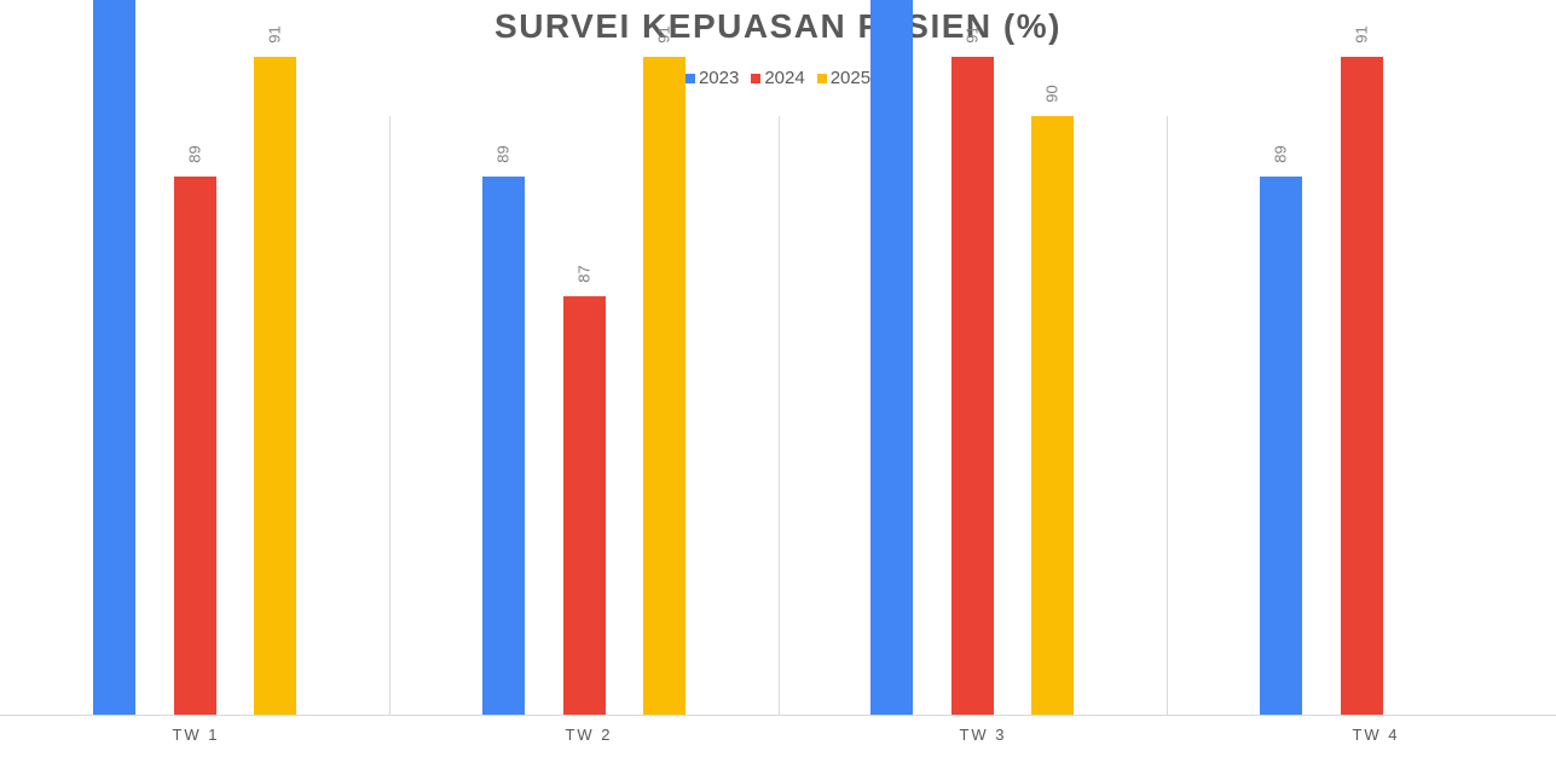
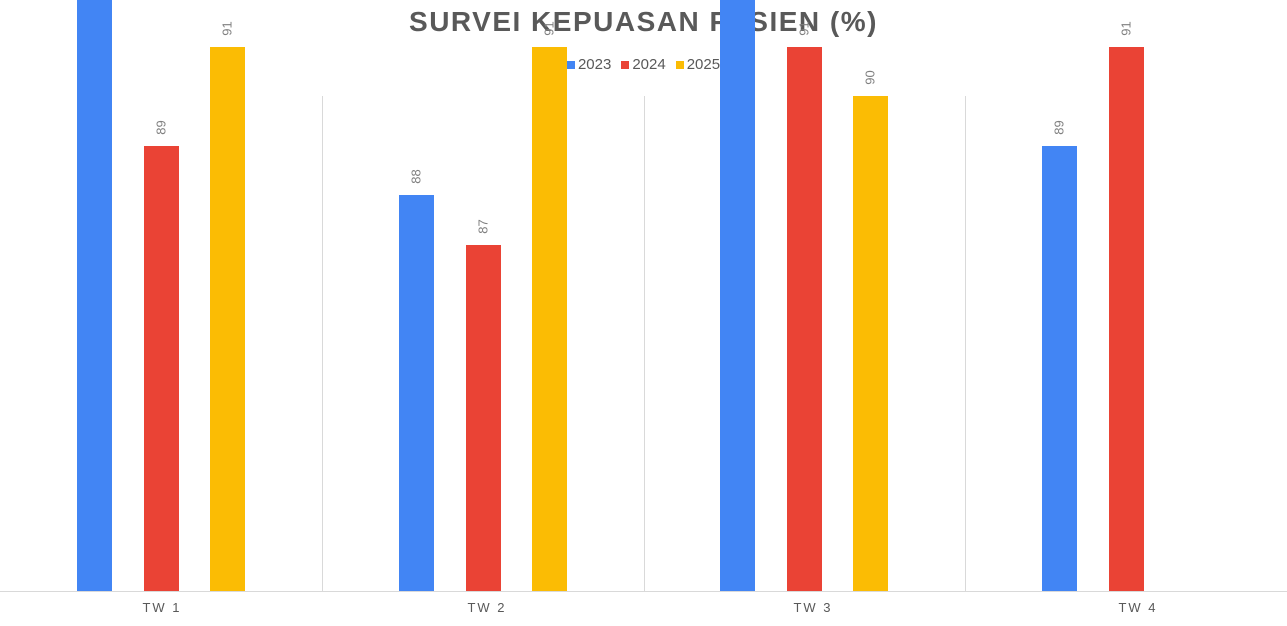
2023/TW 2: 89 -> 88
